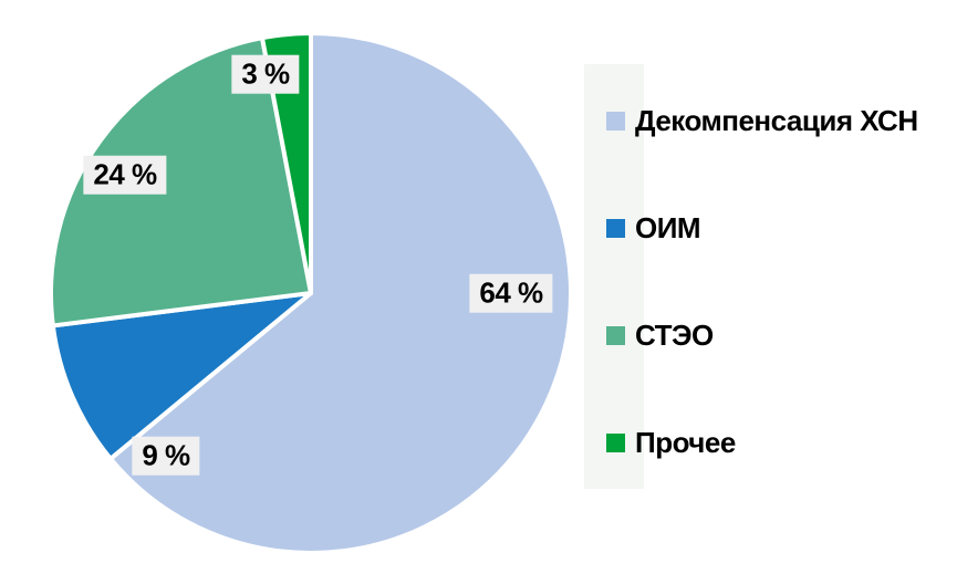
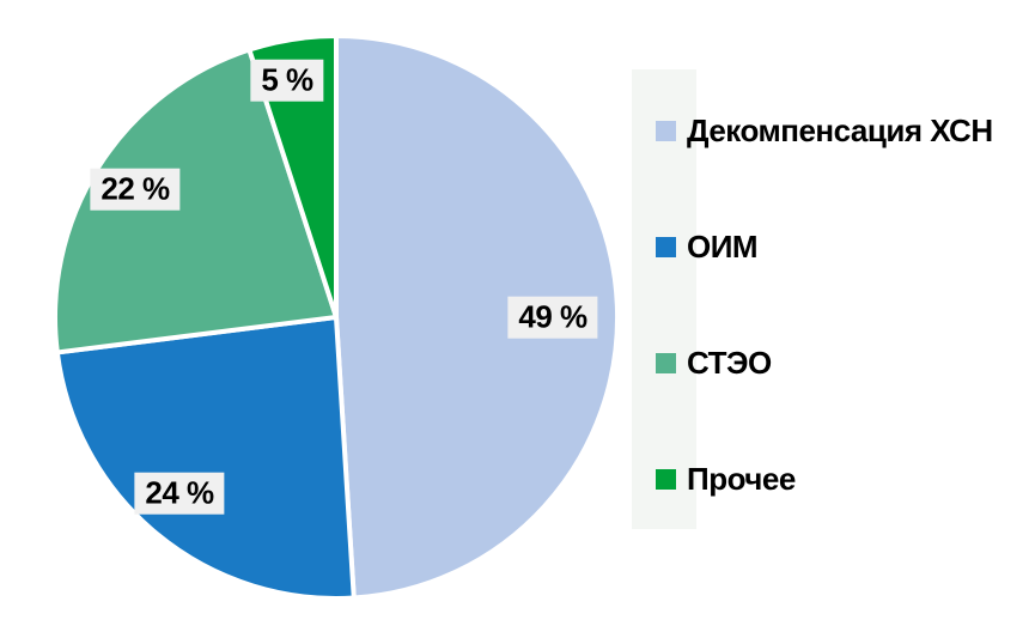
Декомпенсация ХСН: 64 -> 49
ОИМ: 9 -> 24
СТЭО: 24 -> 22
Прочее: 3 -> 5
